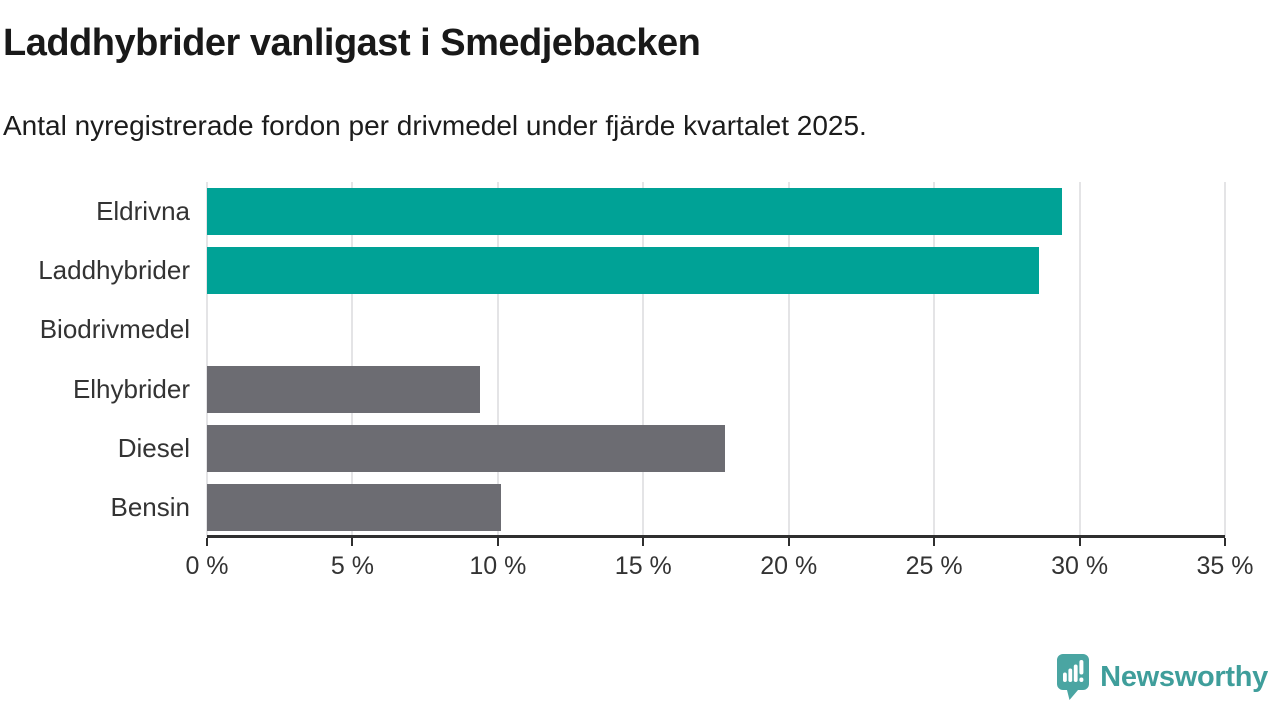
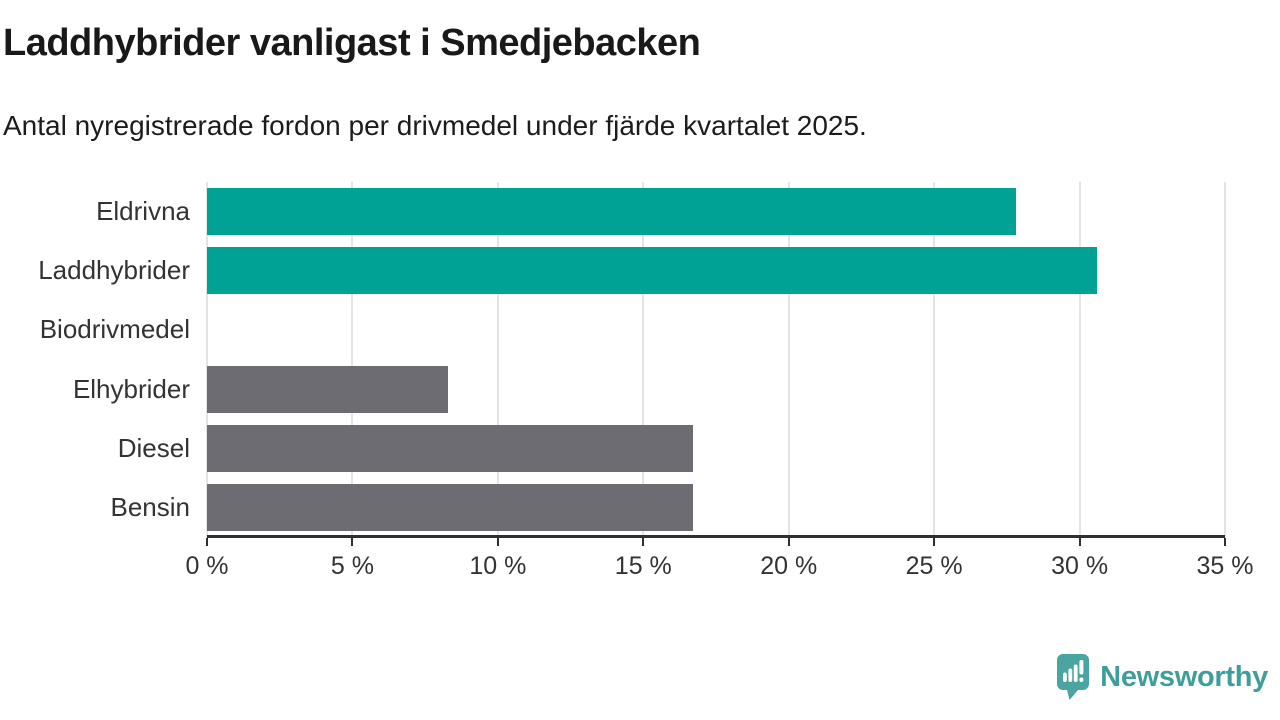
Eldrivna: 29.4% -> 27.8%
Laddhybrider: 28.6% -> 30.6%
Elhybrider: 9.4% -> 8.3%
Diesel: 17.8% -> 16.7%
Bensin: 10.1% -> 16.7%
